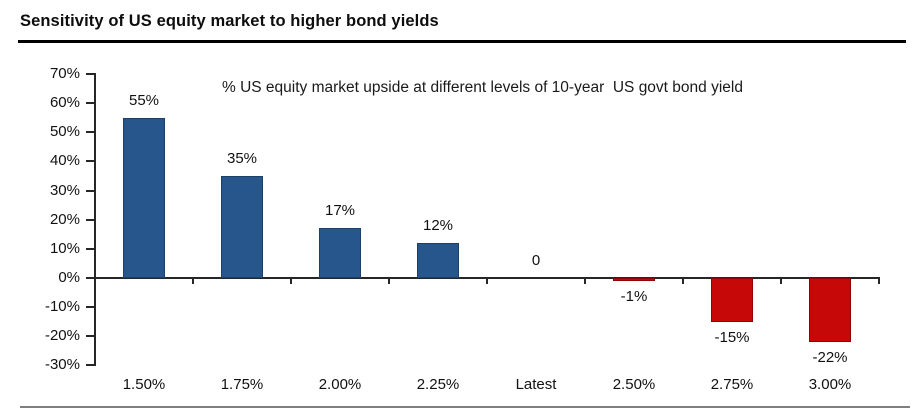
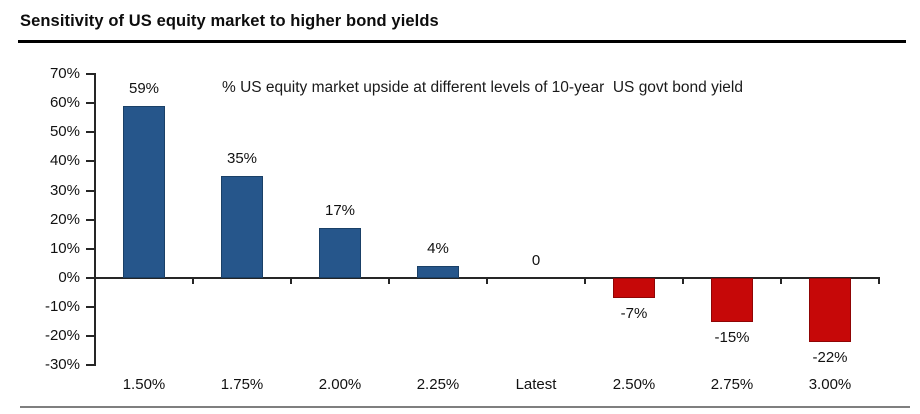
1.50%: 55% -> 59%
2.25%: 12% -> 4%
2.50%: -1% -> -7%
